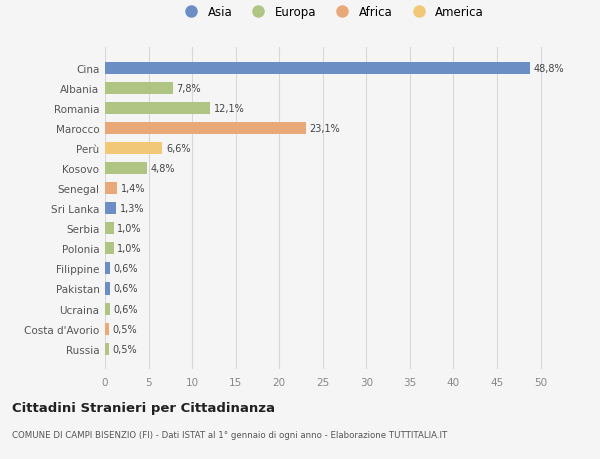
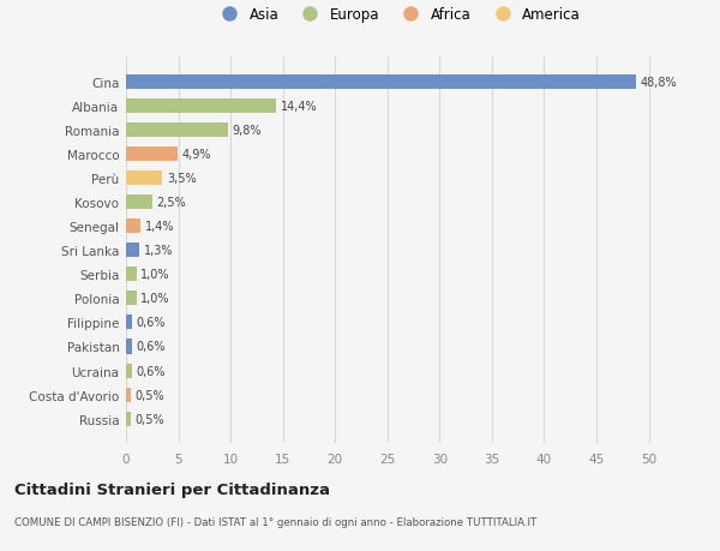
Albania: 7,8% -> 14,4%
Romania: 12,1% -> 9,8%
Marocco: 23,1% -> 4,9%
Perù: 6,6% -> 3,5%
Kosovo: 4,8% -> 2,5%
